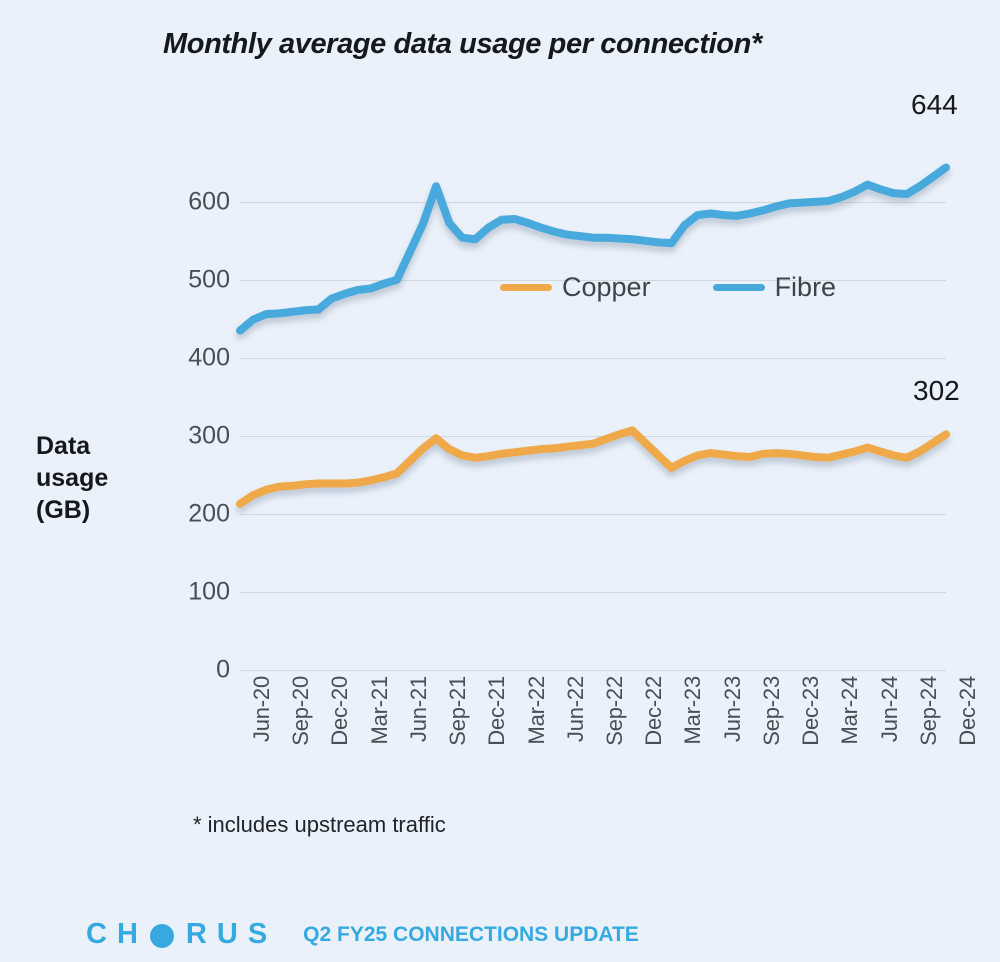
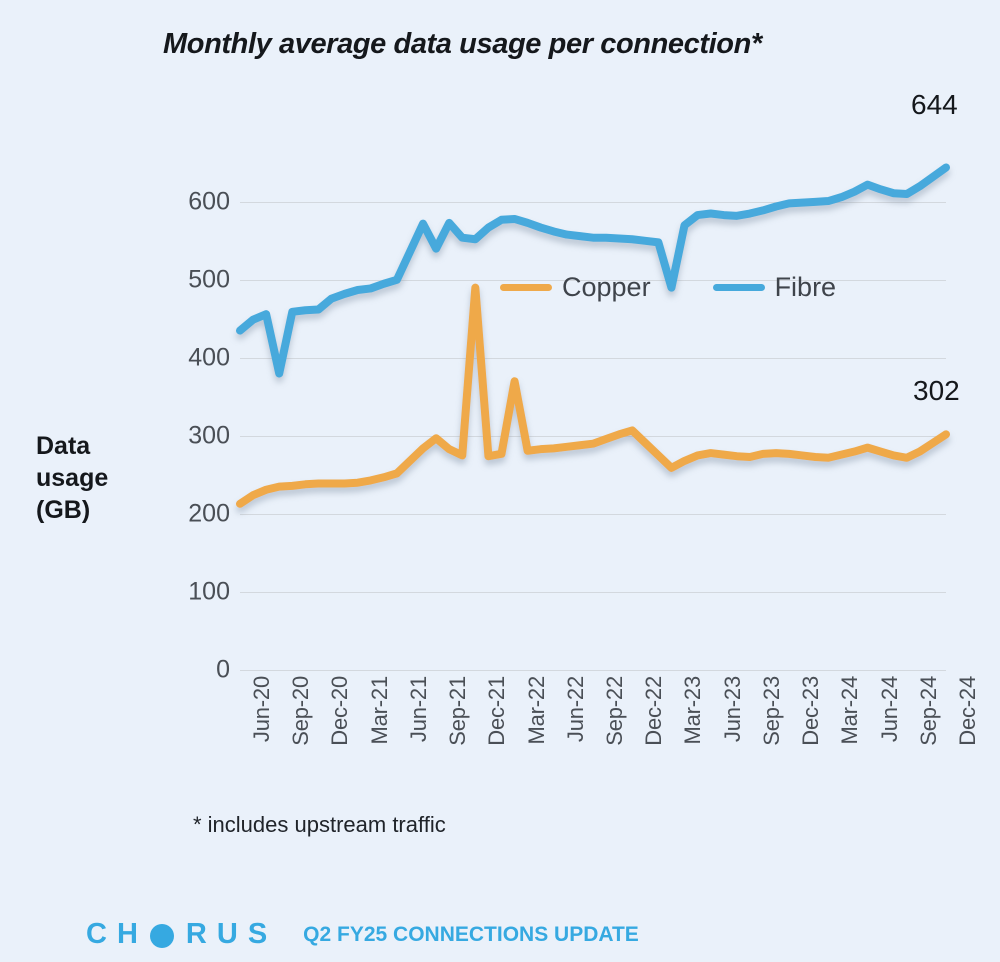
Fibre/Sep-20: 460 -> 380
Fibre/Sep-21: 620 -> 540
Copper/Dec-21: 270 -> 490
Copper/Mar-22: 280 -> 370
Fibre/Mar-23: 550 -> 490
